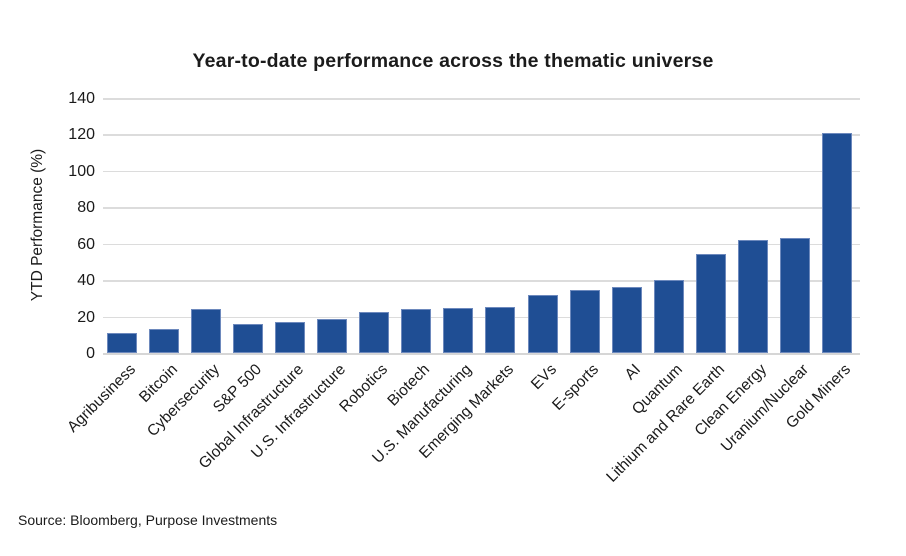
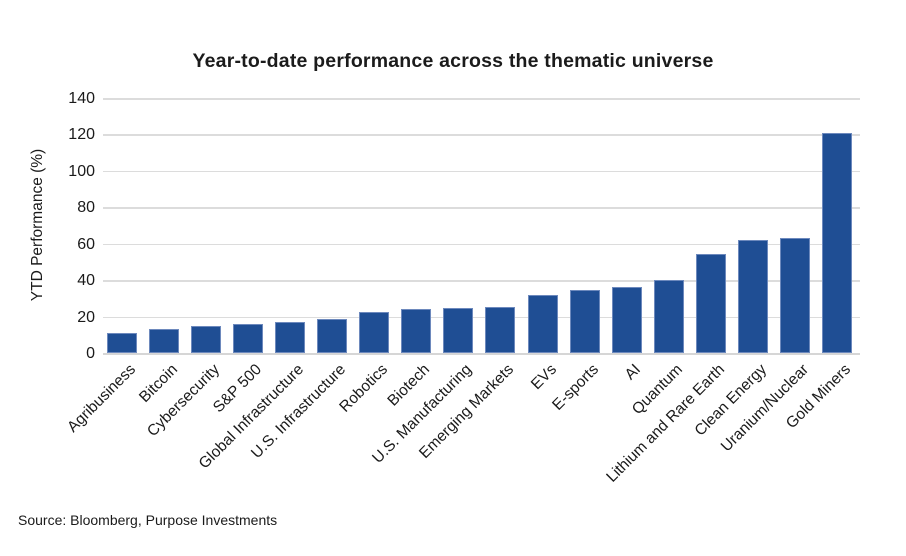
Cybersecurity: 24 -> 15
